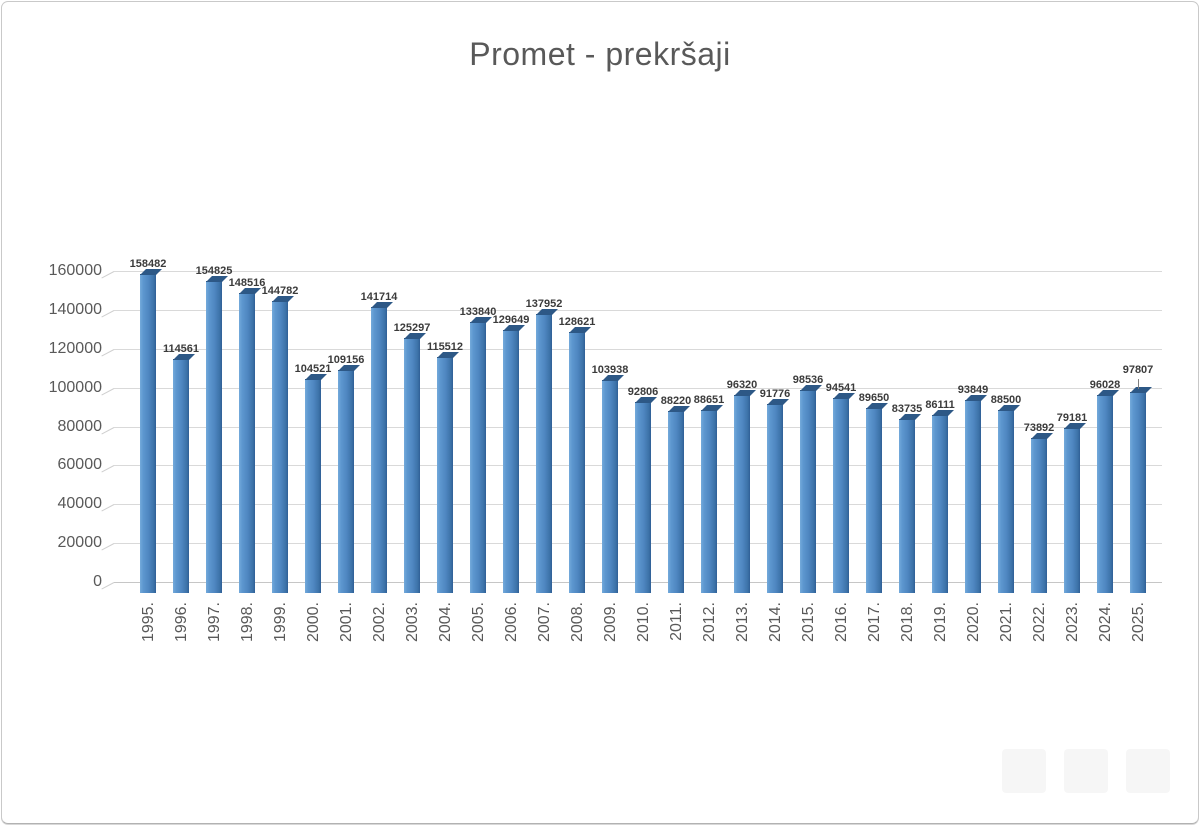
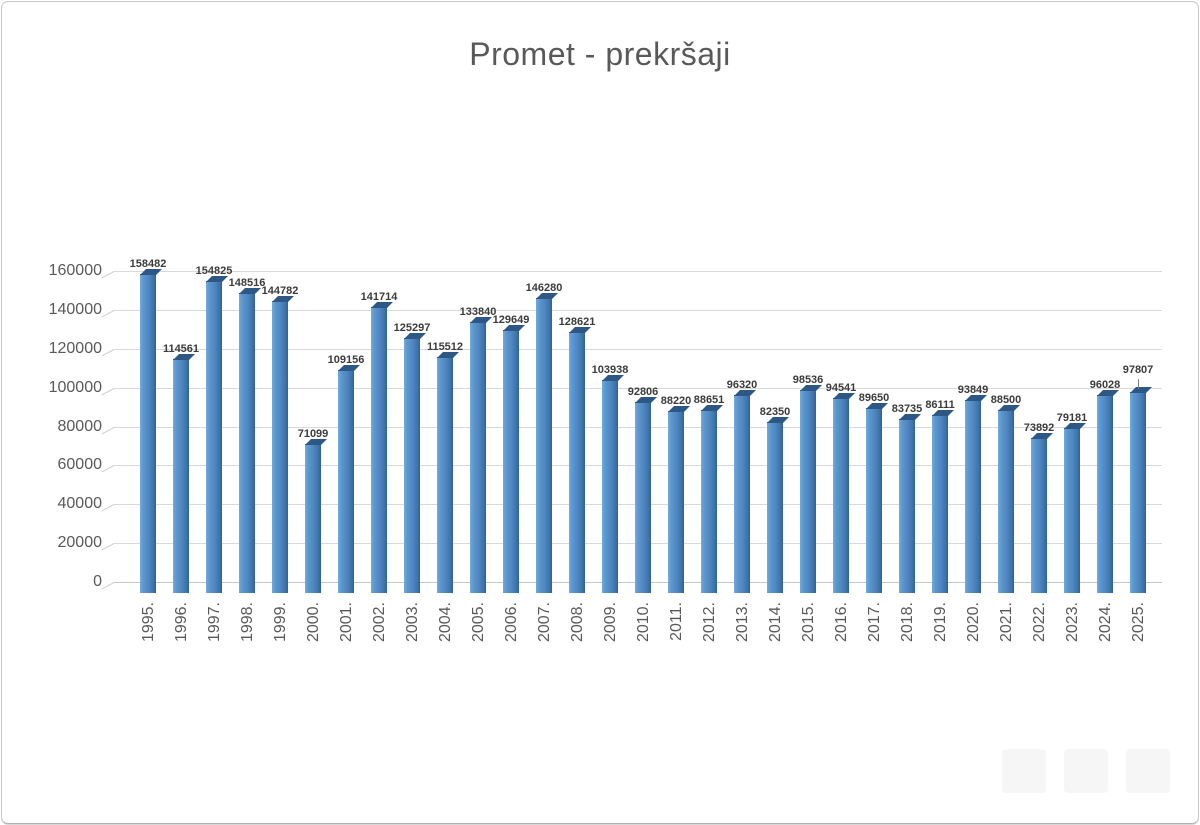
2000.: 104521 -> 71099
2007.: 137952 -> 146280
2014.: 91776 -> 82350
